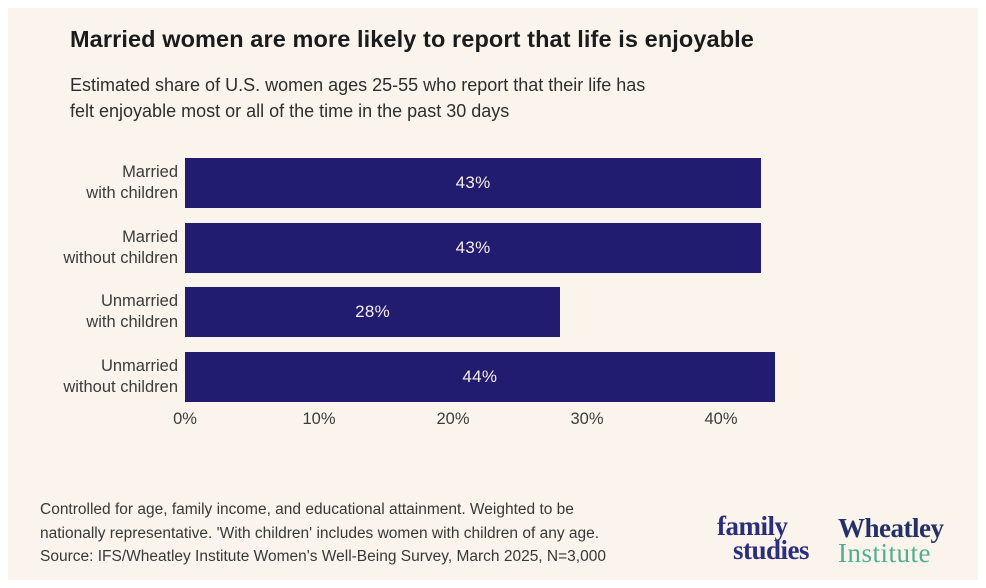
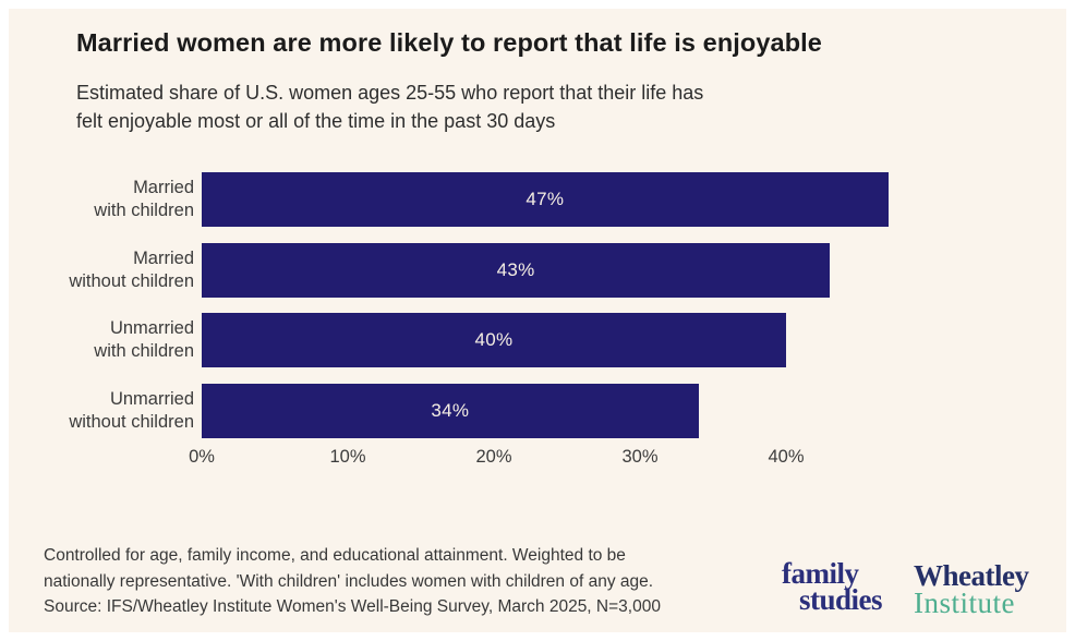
Married with children: 43% -> 47%
Unmarried with children: 28% -> 40%
Unmarried without children: 44% -> 34%
